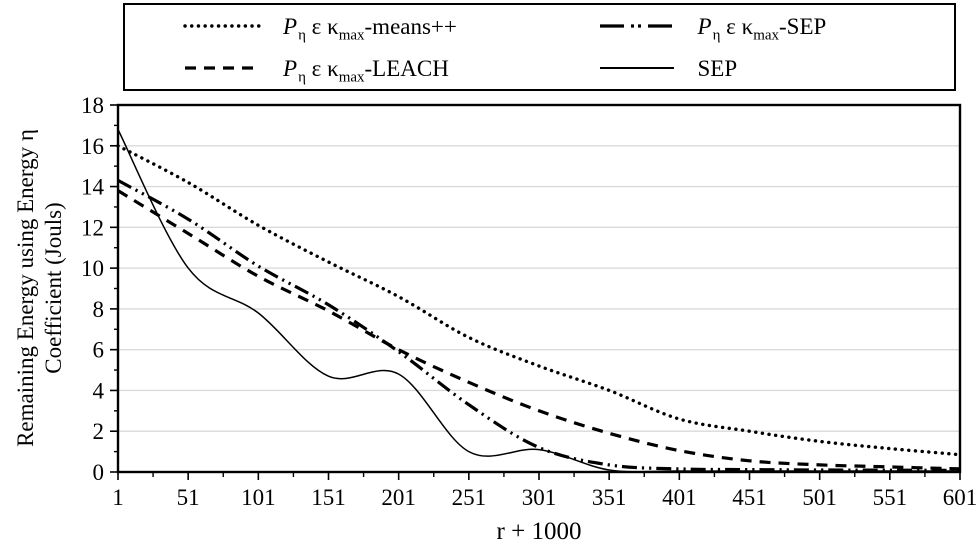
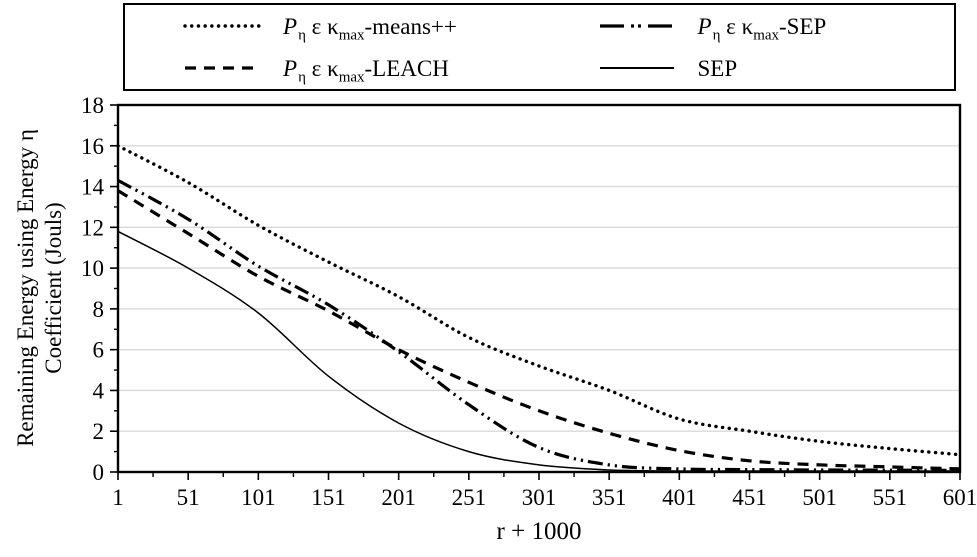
SEP/1: 16.8 -> 11.8
SEP/201: 4.8 -> 2.4
SEP/301: 1.1 -> 0.3
